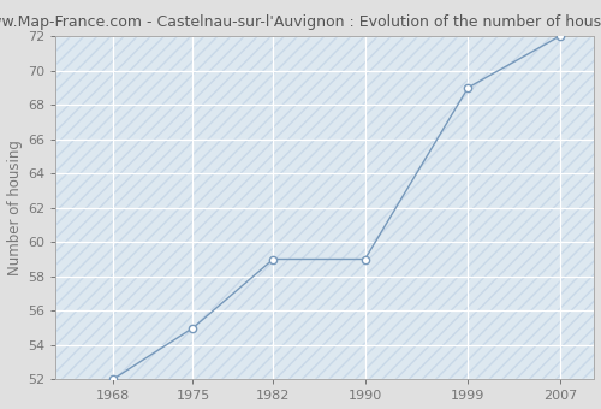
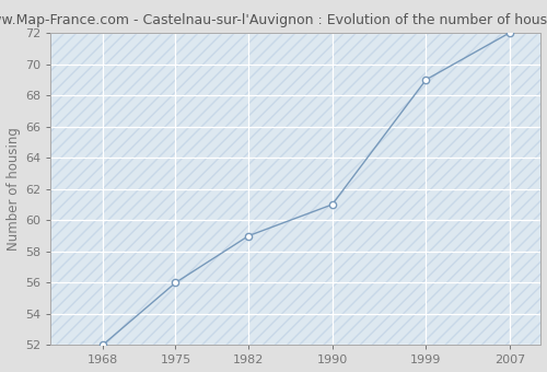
1975: 55 -> 56
1990: 59 -> 61
